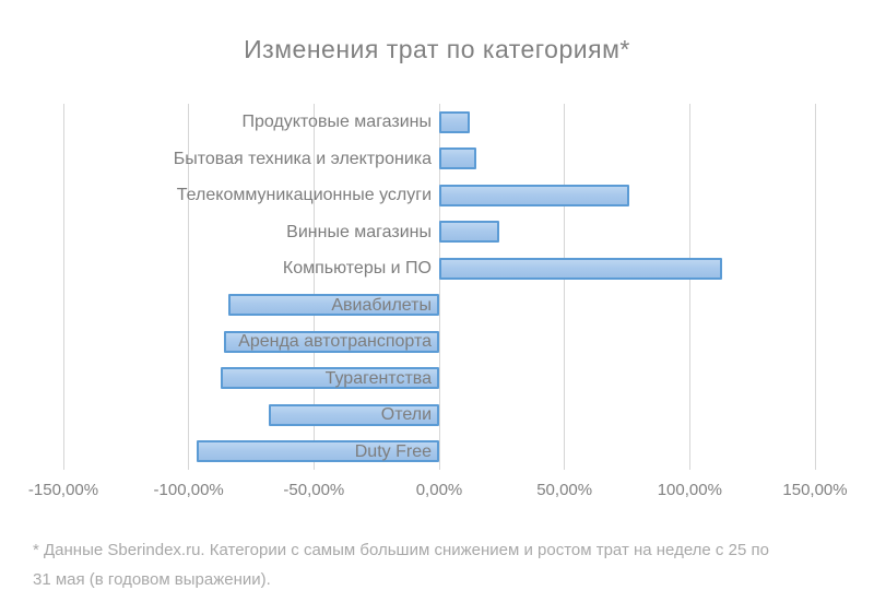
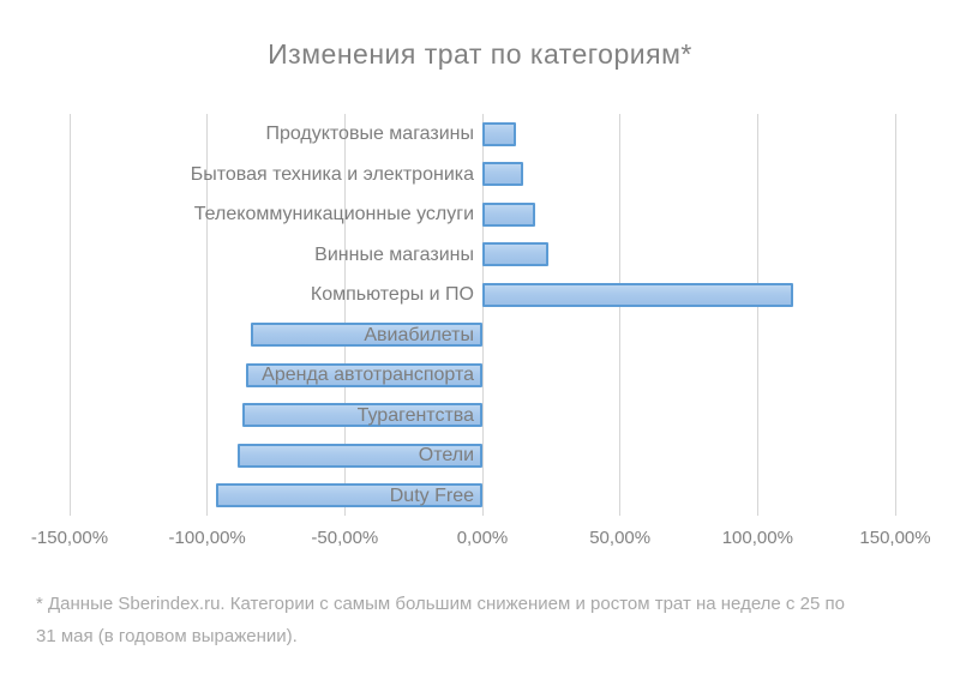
Телекоммуникационные услуги: 76% -> 19%
Отели: -68% -> -89%
